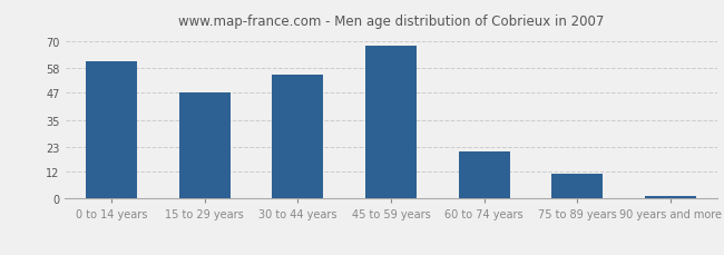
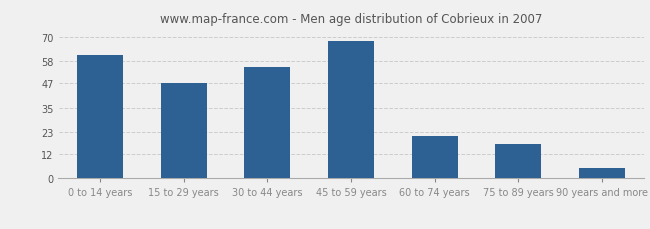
75 to 89 years: 11 -> 17
90 years and more: 1 -> 5
